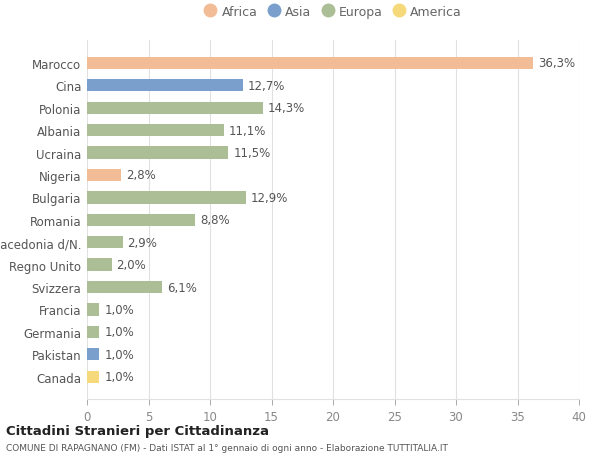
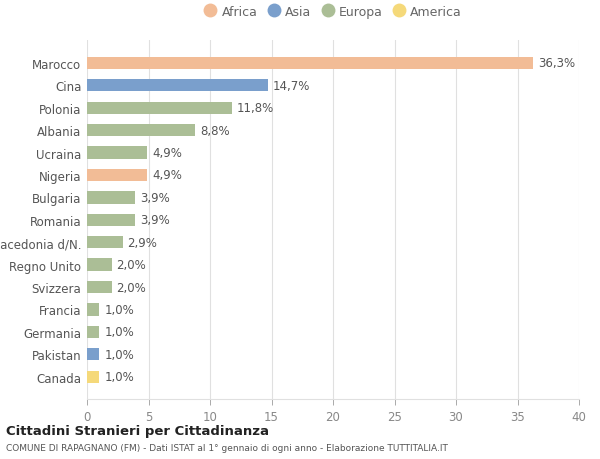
Cina: 12,7% -> 14,7%
Polonia: 14,3% -> 11,8%
Albania: 11,1% -> 8,8%
Ucraina: 11,5% -> 4,9%
Nigeria: 2,8% -> 4,9%
Bulgaria: 12,9% -> 3,9%
Romania: 8,8% -> 3,9%
Svizzera: 6,1% -> 2,0%
